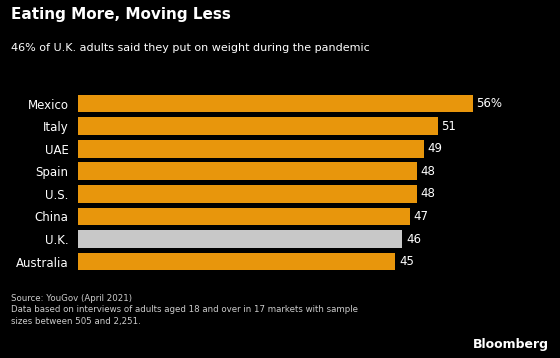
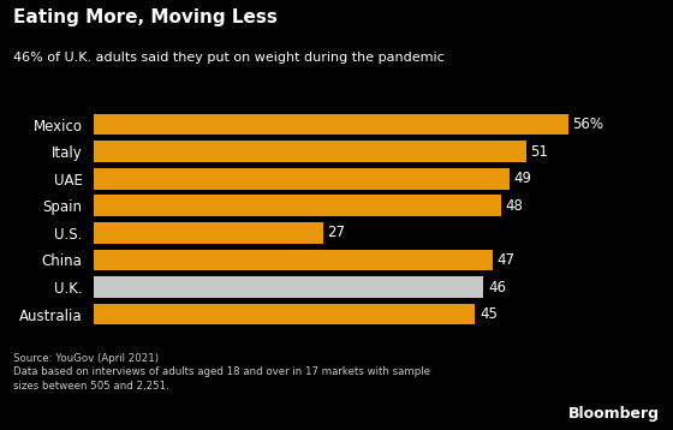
U.S.: 48 -> 27
